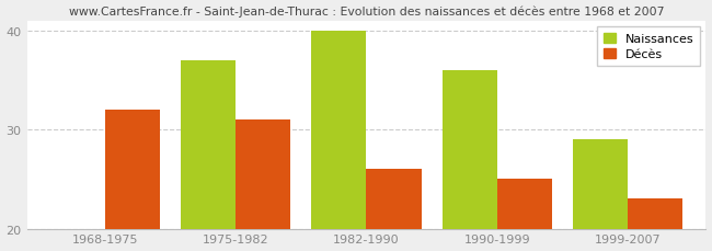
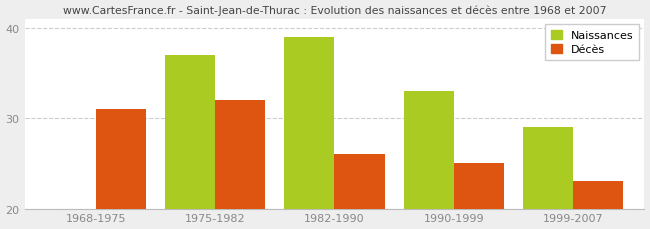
Décès/1968-1975: 32 -> 31
Décès/1975-1982: 31 -> 32
Naissances/1982-1990: 40 -> 39
Naissances/1990-1999: 36 -> 33
